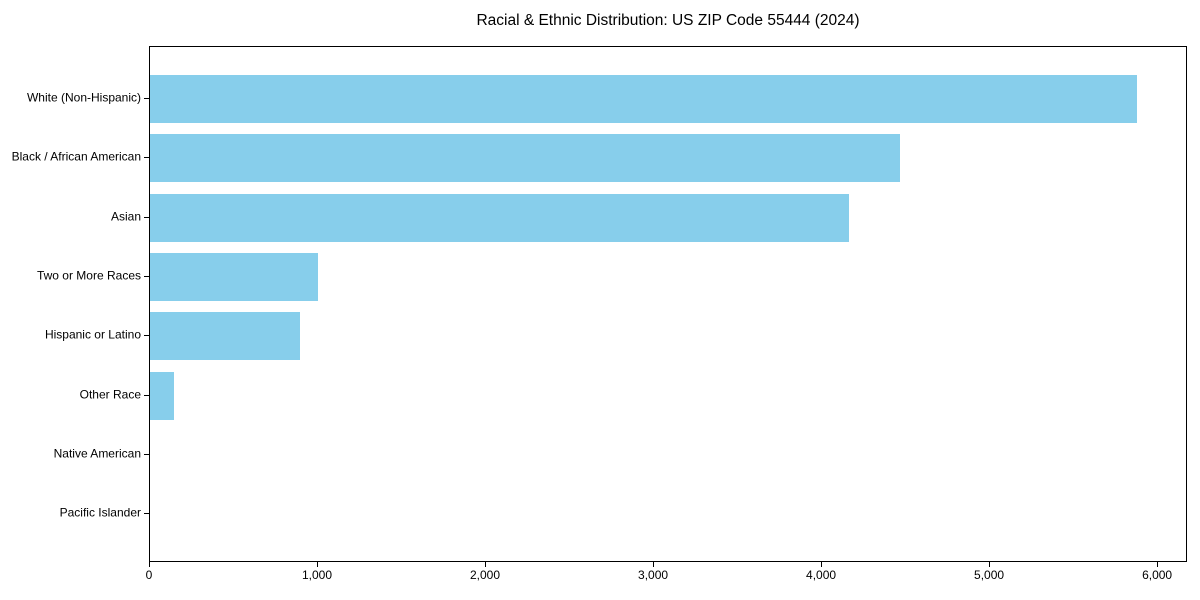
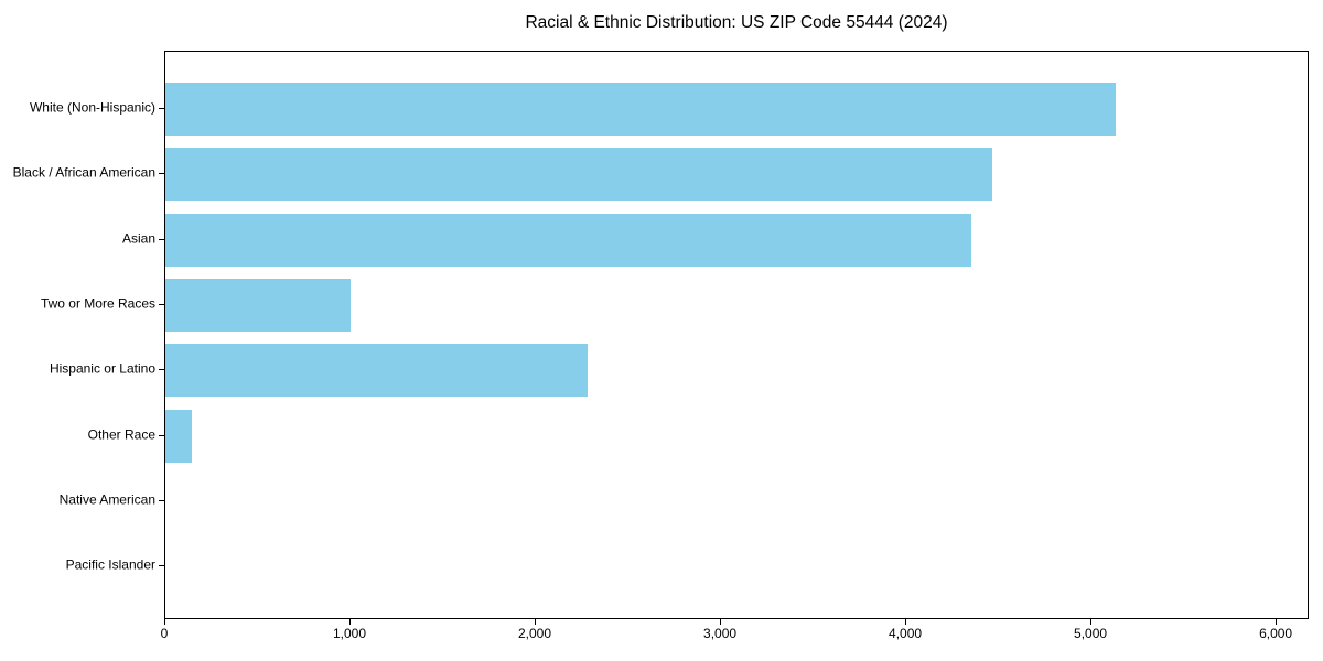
White (Non-Hispanic): 5880 -> 5130
Asian: 4160 -> 4350
Hispanic or Latino: 890 -> 2280
